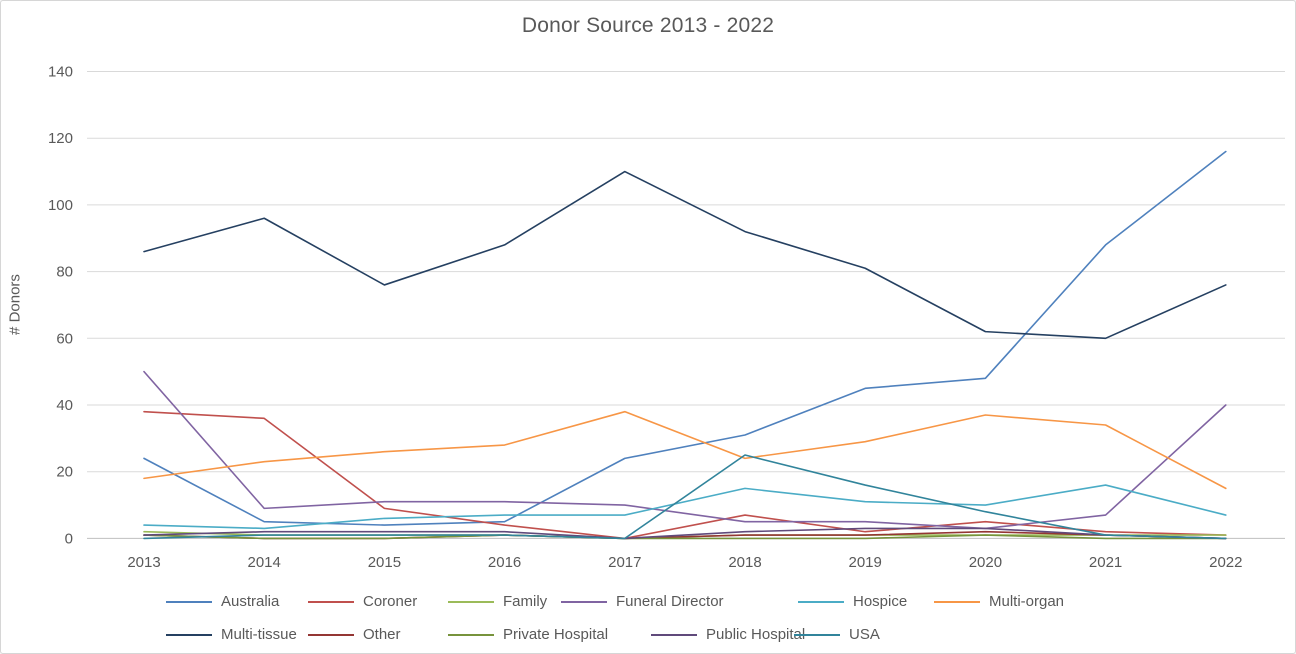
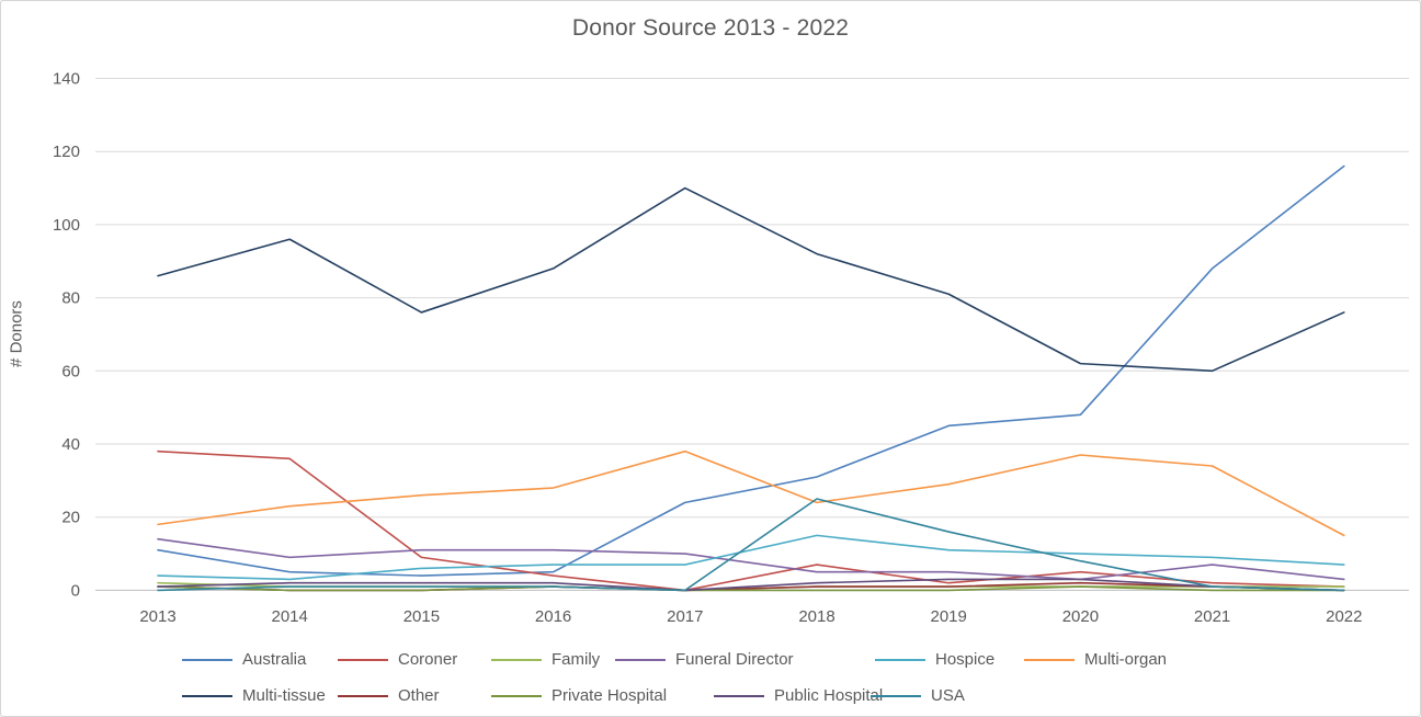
Australia/2013: 24 -> 11
Funeral Director/2013: 50 -> 14
Hospice/2021: 16 -> 9
Funeral Director/2022: 40 -> 3
